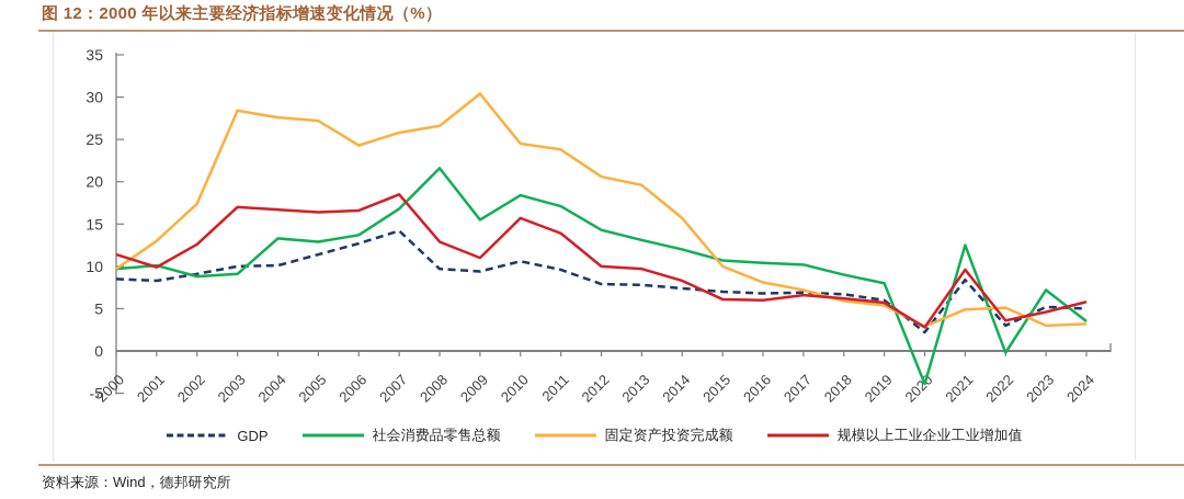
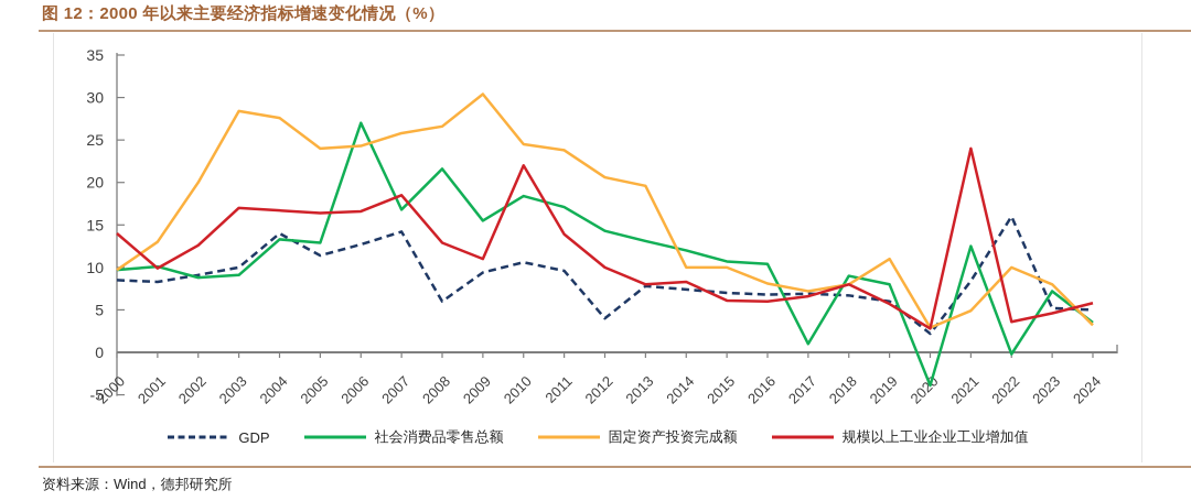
规模以上工业企业工业增加值/2000: 11 -> 14
固定资产投资完成额/2002: 17 -> 20
GDP/2004: 10 -> 14
固定资产投资完成额/2005: 27 -> 24
社会消费品零售总额/2006: 14 -> 27
GDP/2008: 10 -> 6
规模以上工业企业工业增加值/2010: 16 -> 22
GDP/2012: 8 -> 4
规模以上工业企业工业增加值/2013: 10 -> 8
固定资产投资完成额/2014: 16 -> 10
社会消费品零售总额/2017: 10 -> 1
固定资产投资完成额/2018: 6 -> 8
规模以上工业企业工业增加值/2018: 6 -> 8
固定资产投资完成额/2019: 5 -> 11
规模以上工业企业工业增加值/2021: 10 -> 24
GDP/2022: 3 -> 16
固定资产投资完成额/2022: 5 -> 10
固定资产投资完成额/2023: 3 -> 8
